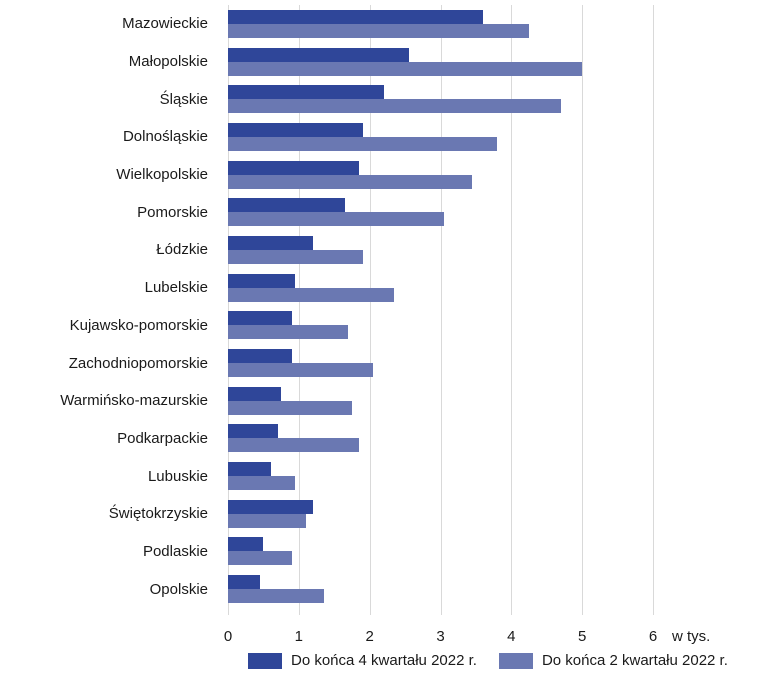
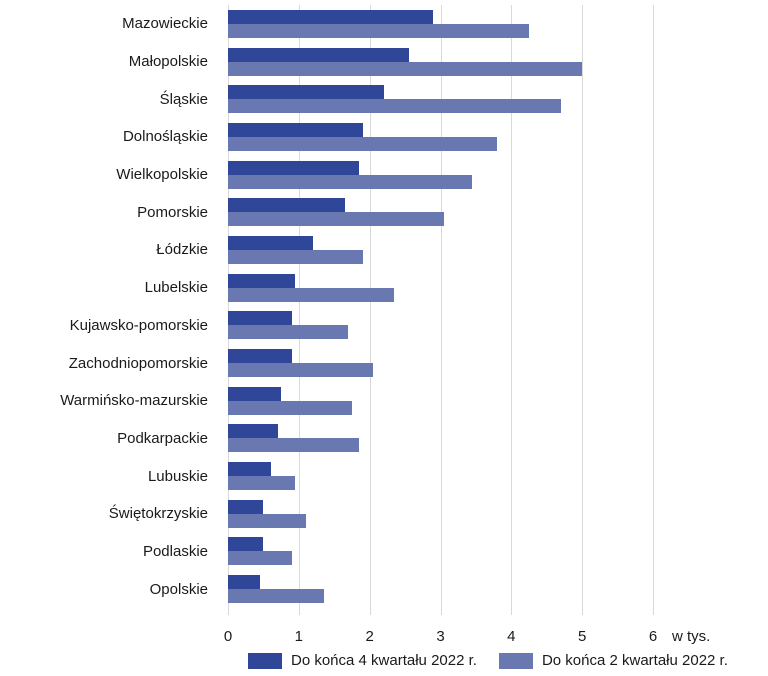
Do końca 4 kwartału 2022 r./Mazowieckie: 3.6 -> 2.9
Do końca 4 kwartału 2022 r./Świętokrzyskie: 1.2 -> 0.5
